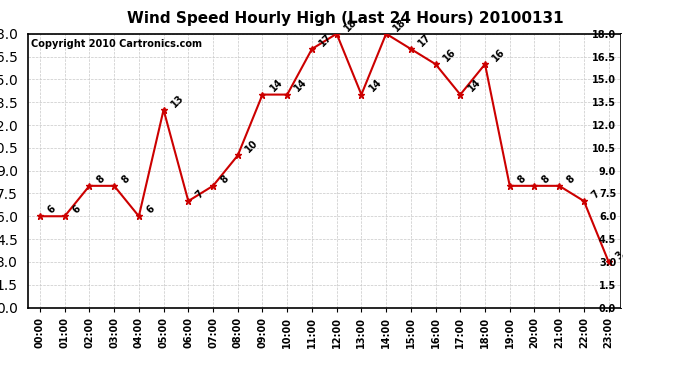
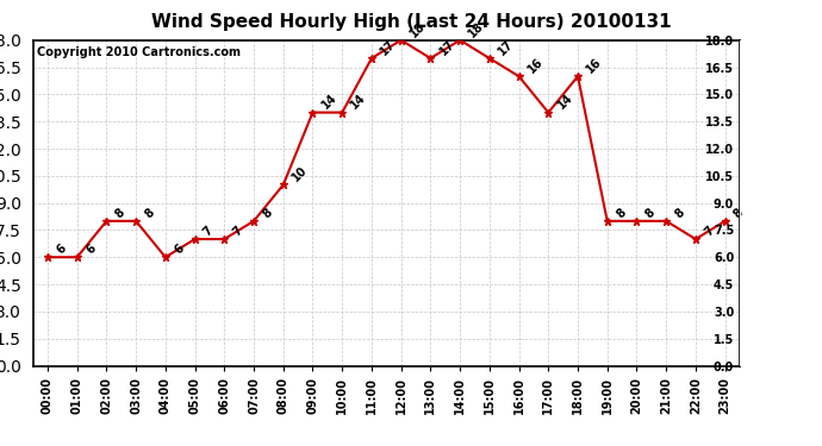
05:00: 13 -> 7
13:00: 14 -> 17
23:00: 3 -> 8
